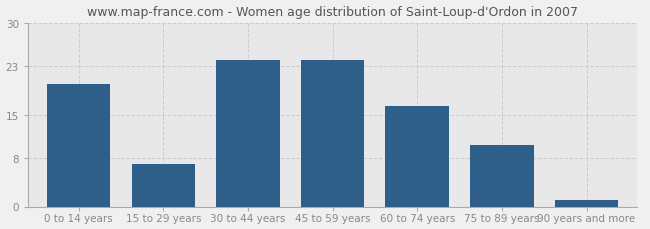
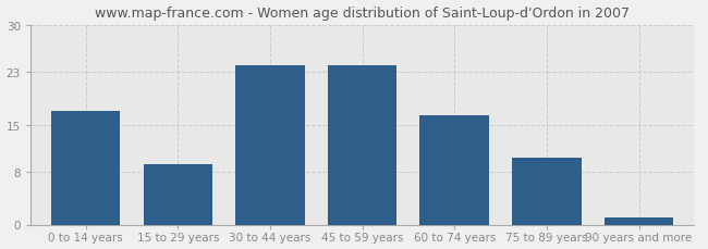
0 to 14 years: 20.0 -> 17.0
15 to 29 years: 7.0 -> 9.0
